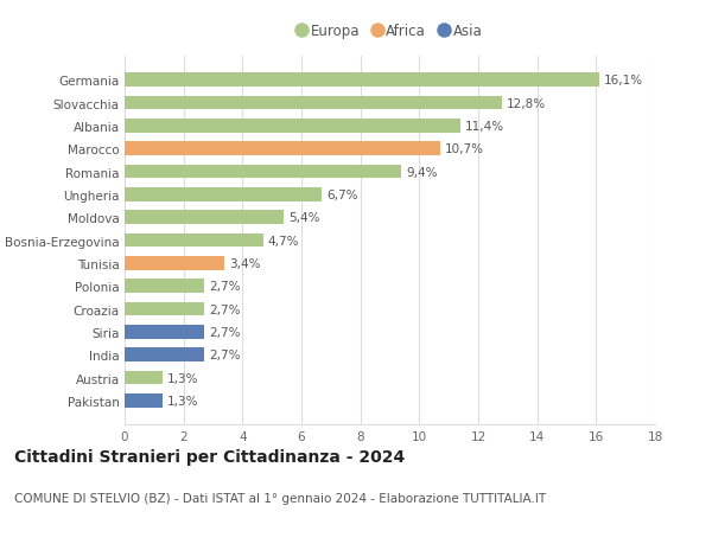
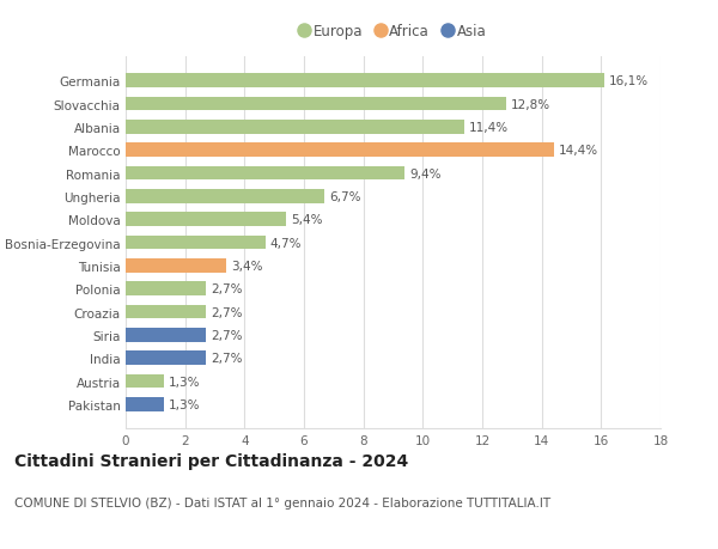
Marocco: 10,7% -> 14,4%
